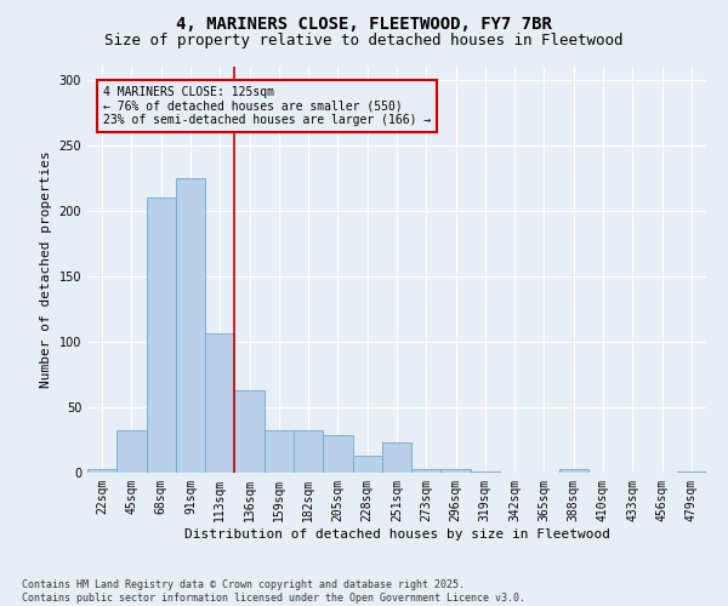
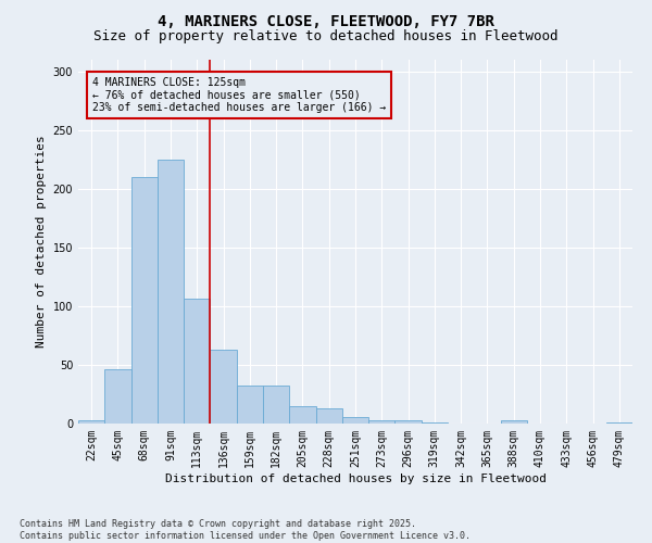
45sqm: 32 -> 46
205sqm: 29 -> 15
251sqm: 23 -> 6
